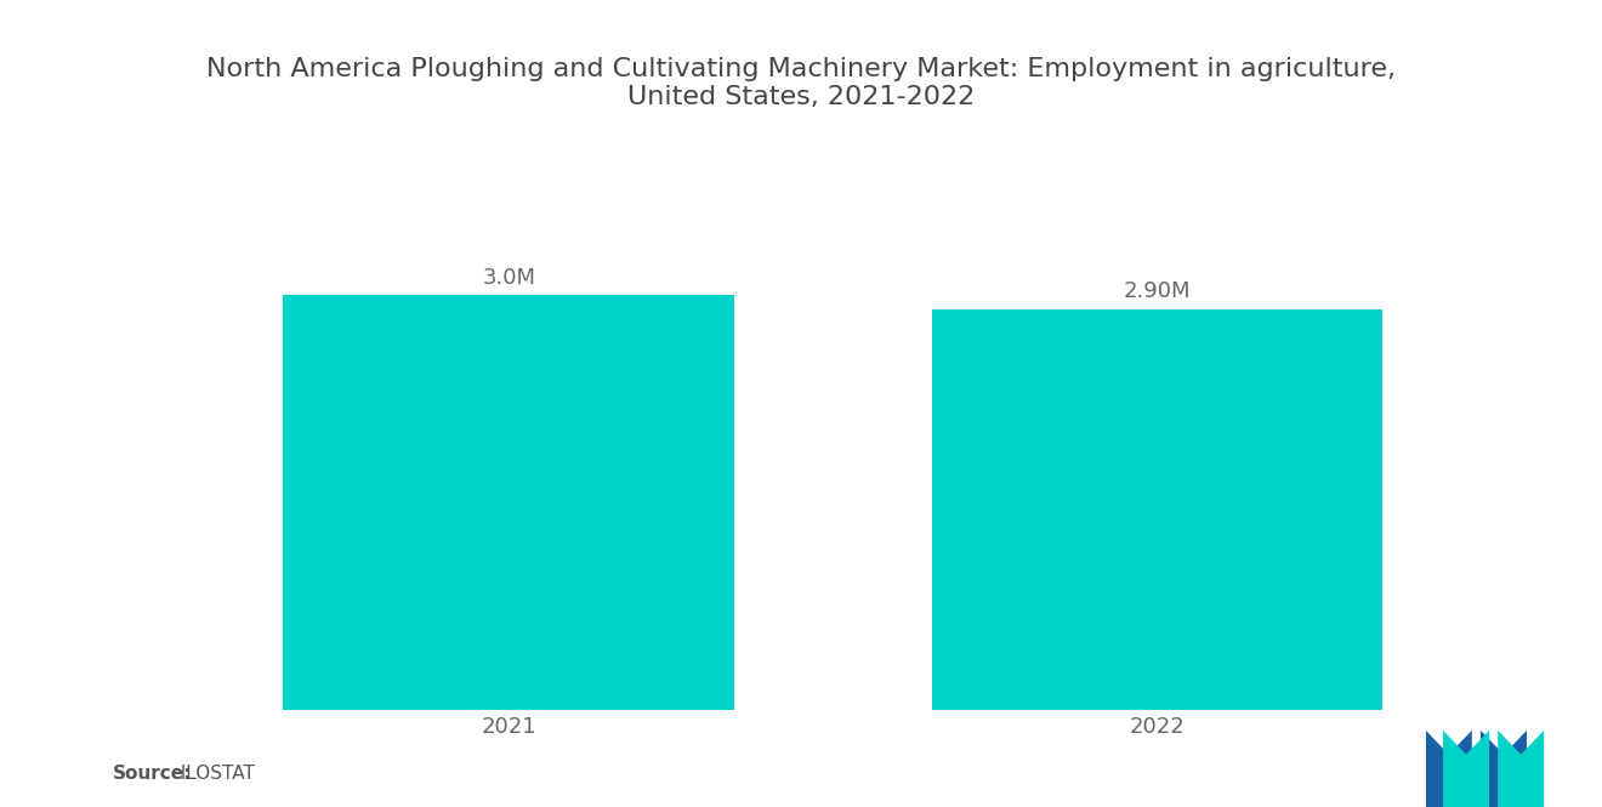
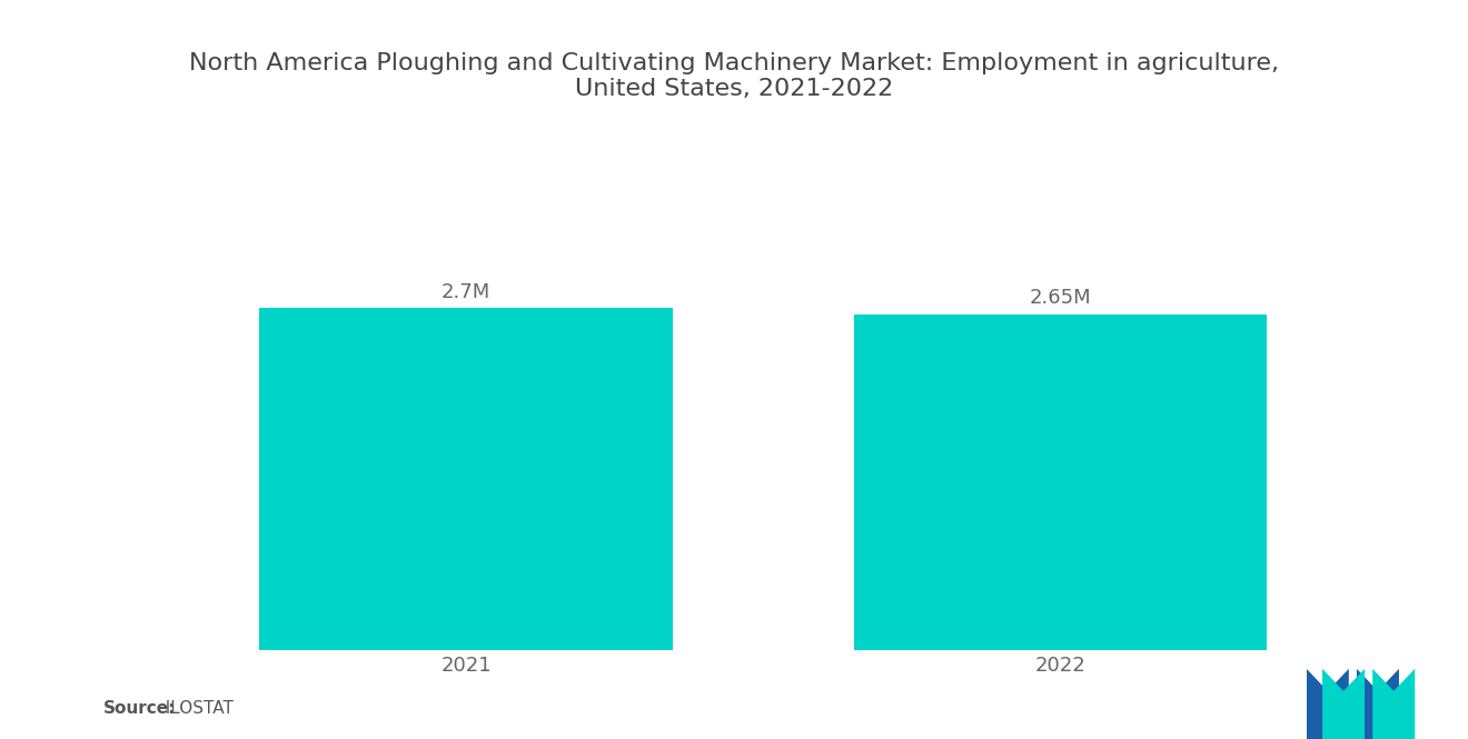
2021: 3.0M -> 2.7M
2022: 2.90M -> 2.65M
